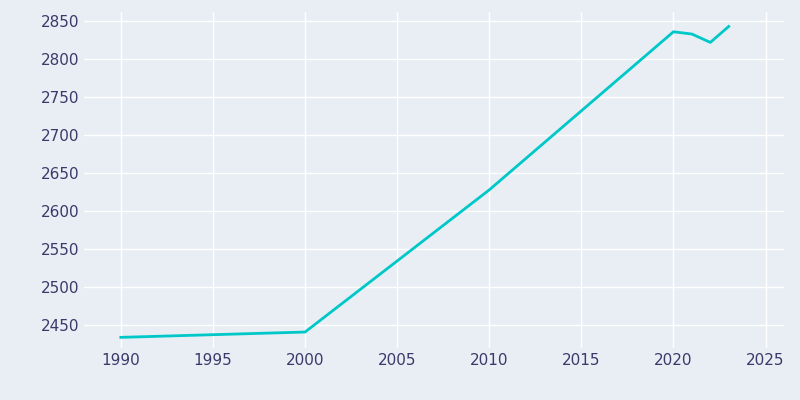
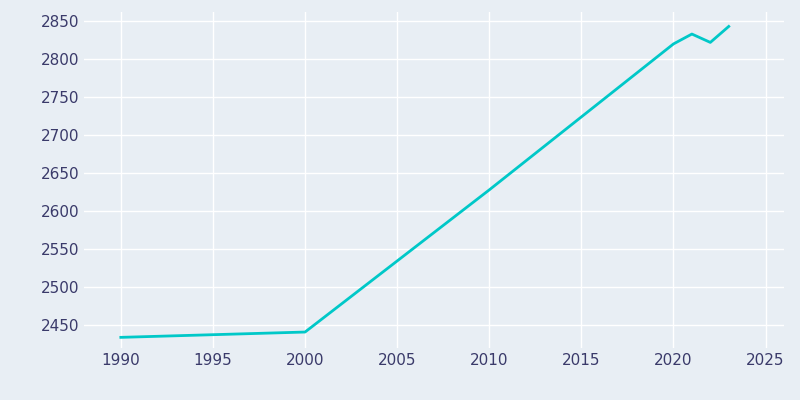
2020: 2836 -> 2820
